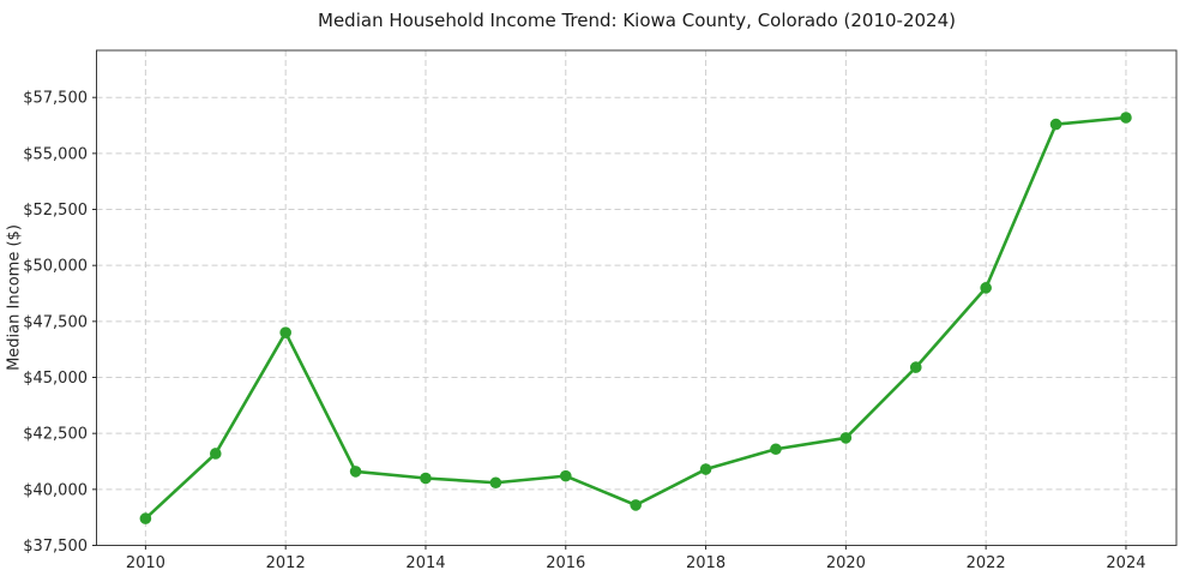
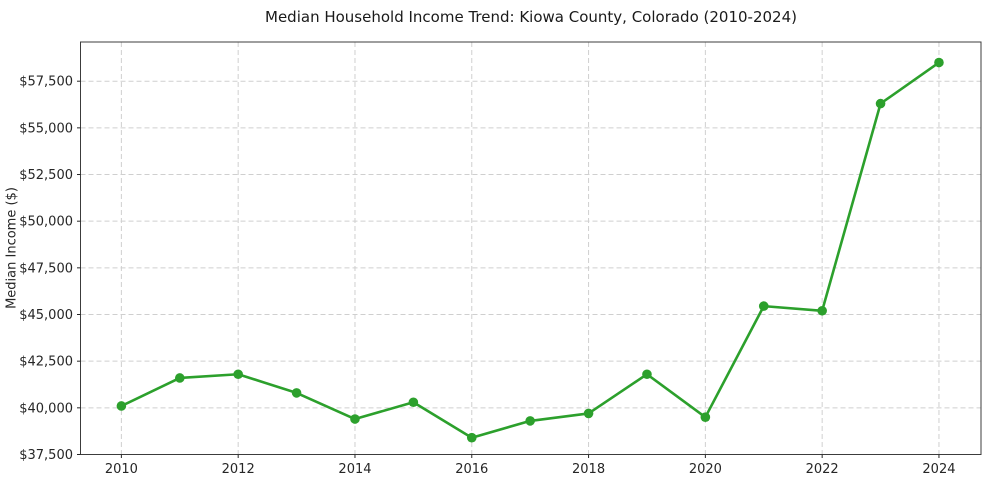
2010: $38700 -> $40100
2012: $47000 -> $41800
2014: $40500 -> $39400
2016: $40600 -> $38400
2018: $40900 -> $39700
2020: $42300 -> $39500
2022: $49000 -> $45200
2024: $56600 -> $58500
